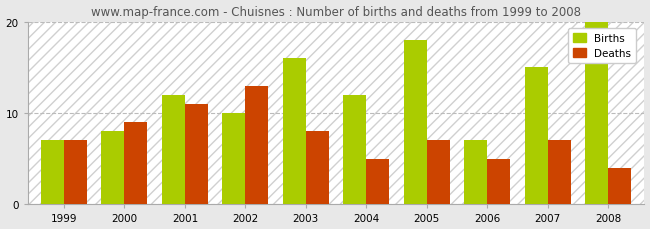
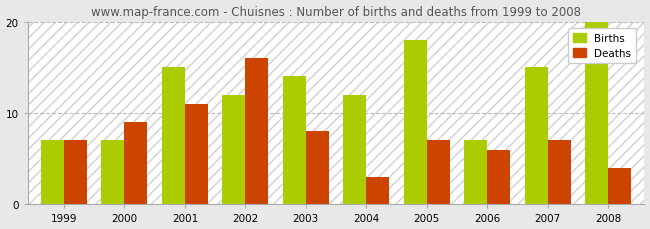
Births/2000: 8 -> 7
Births/2001: 12 -> 15
Births/2002: 10 -> 12
Deaths/2002: 13 -> 16
Births/2003: 16 -> 14
Deaths/2004: 5 -> 3
Deaths/2006: 5 -> 6
